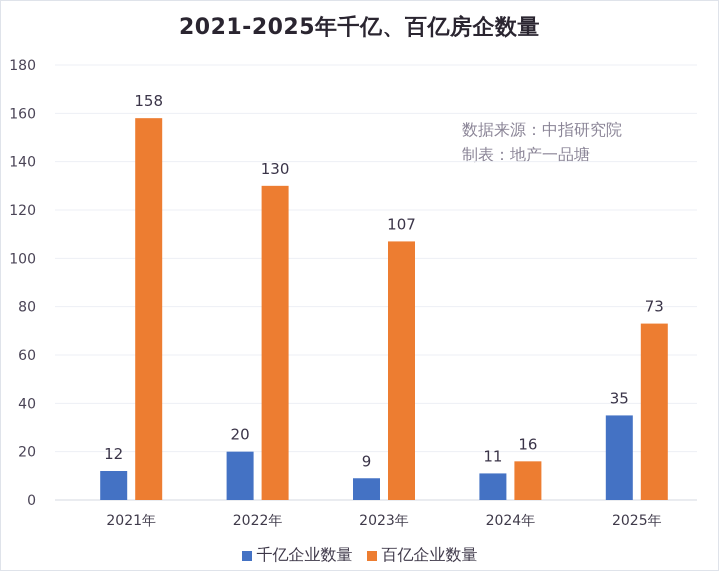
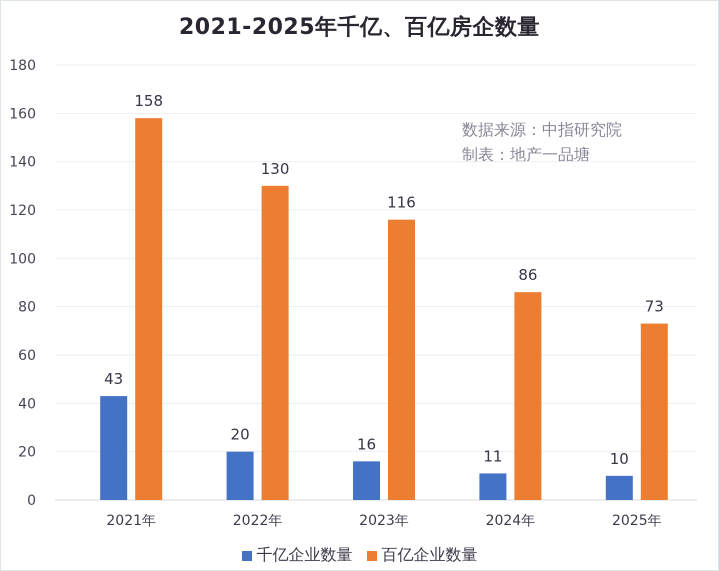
千亿企业数量/2021年: 12 -> 43
千亿企业数量/2023年: 9 -> 16
百亿企业数量/2023年: 107 -> 116
百亿企业数量/2024年: 16 -> 86
千亿企业数量/2025年: 35 -> 10
